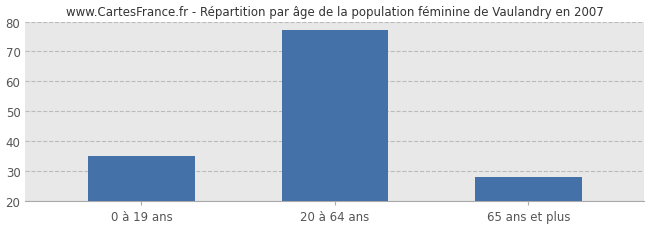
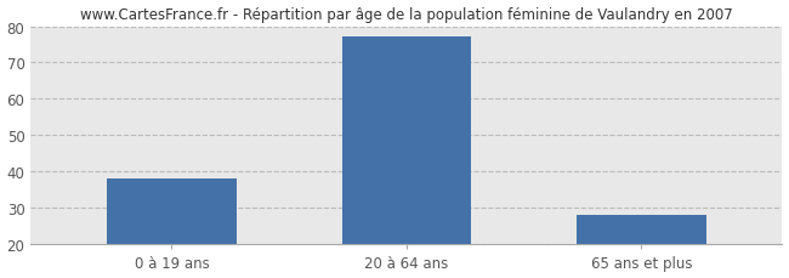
0 à 19 ans: 35 -> 38
